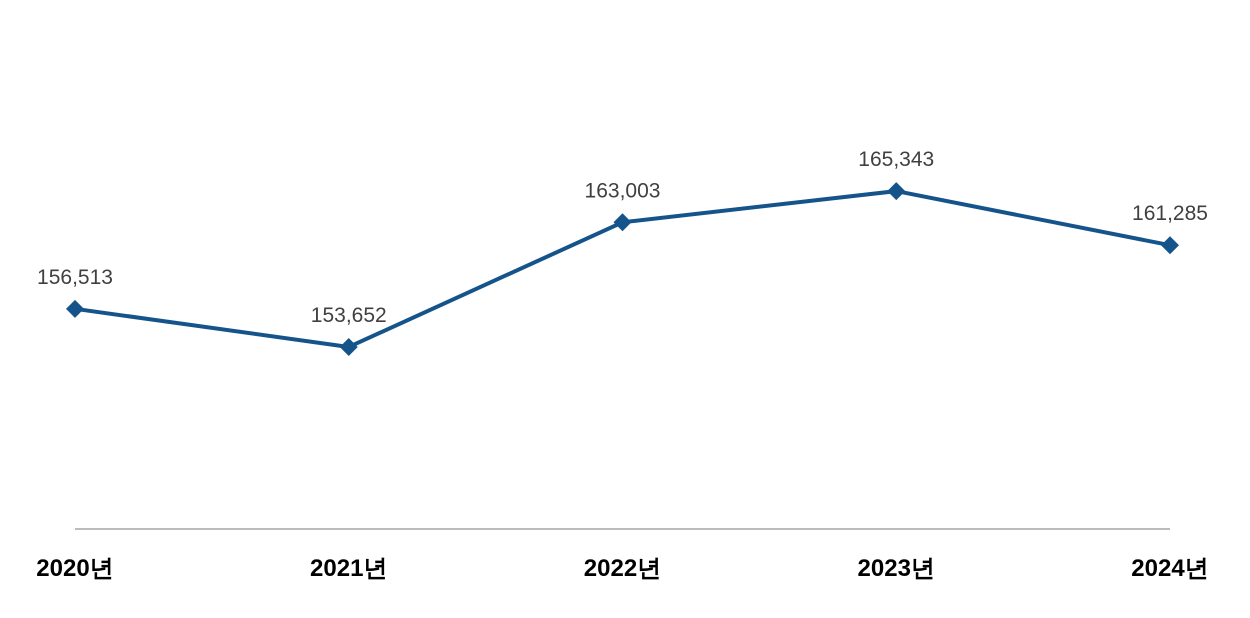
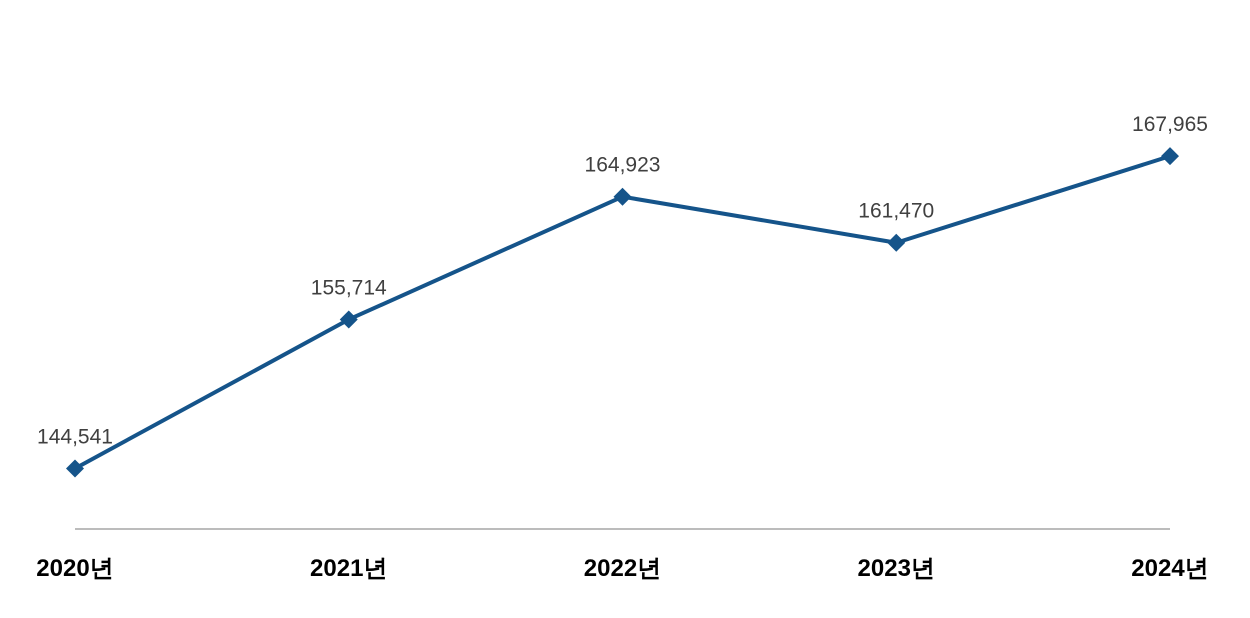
2020년: 156,513 -> 144,541
2021년: 153,652 -> 155,714
2022년: 163,003 -> 164,923
2023년: 165,343 -> 161,470
2024년: 161,285 -> 167,965
